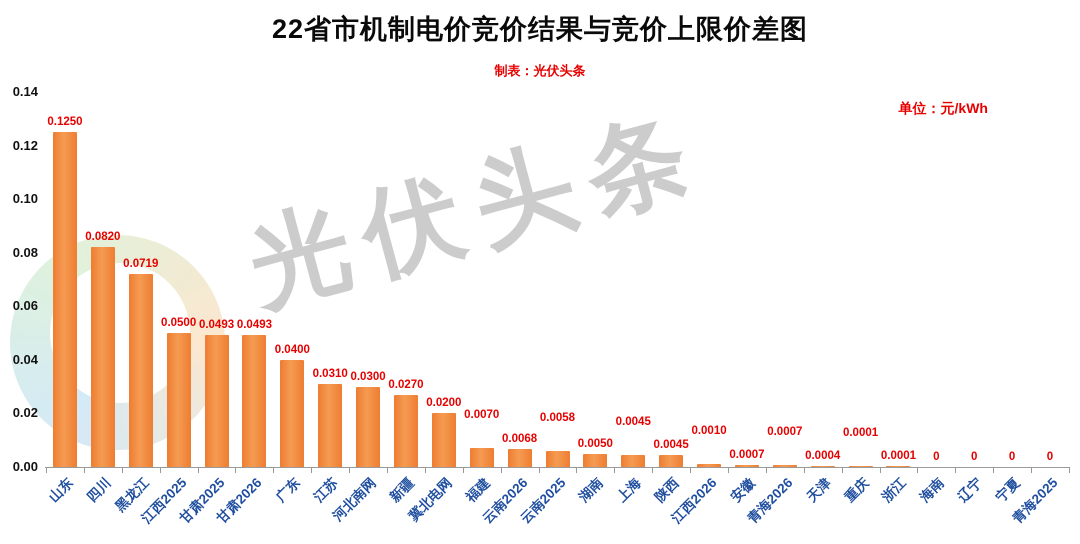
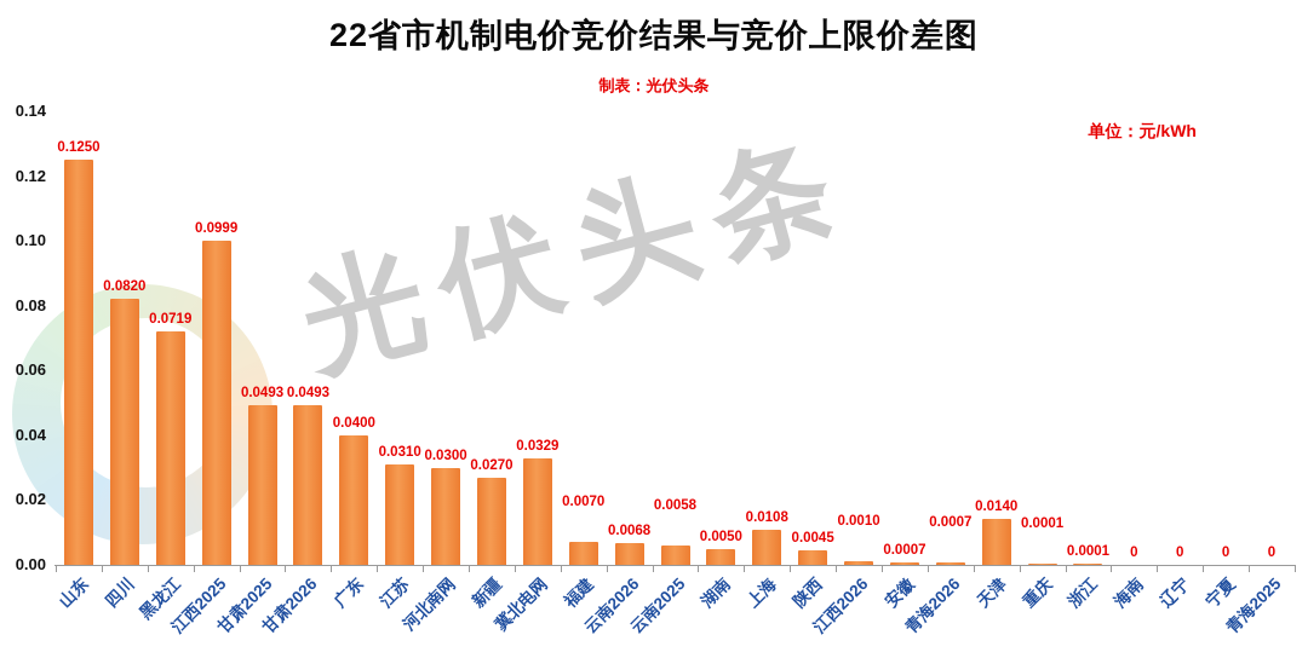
江西2025: 0.0500 -> 0.0999
冀北电网: 0.0200 -> 0.0329
上海: 0.0045 -> 0.0108
天津: 0.0004 -> 0.0140
